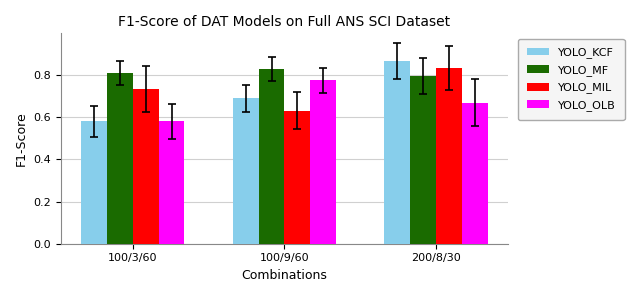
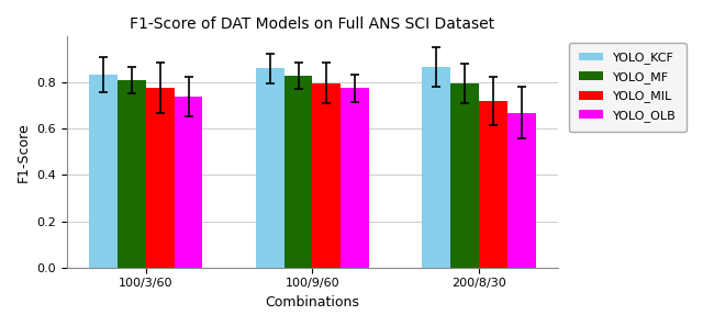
YOLO_KCF/100/3/60: 0.580 -> 0.835
YOLO_MIL/100/3/60: 0.735 -> 0.778
YOLO_OLB/100/3/60: 0.580 -> 0.740
YOLO_KCF/100/9/60: 0.690 -> 0.860
YOLO_MIL/100/9/60: 0.630 -> 0.798
YOLO_MIL/200/8/30: 0.835 -> 0.720
